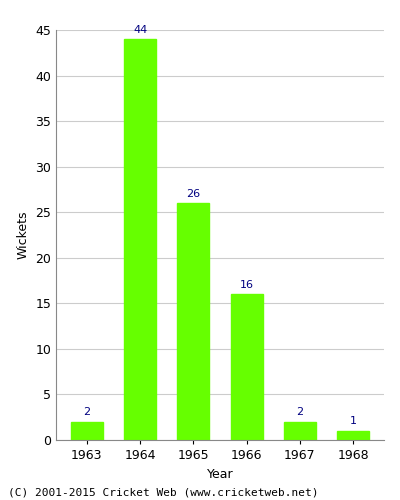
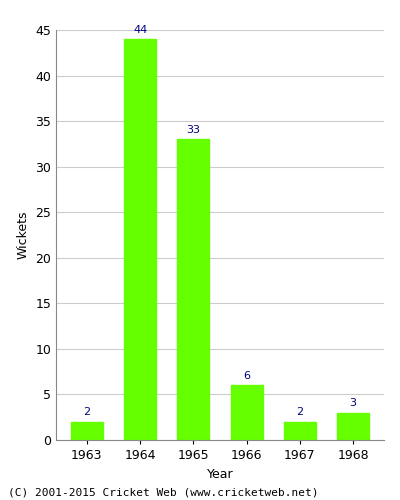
1965: 26 -> 33
1966: 16 -> 6
1968: 1 -> 3
